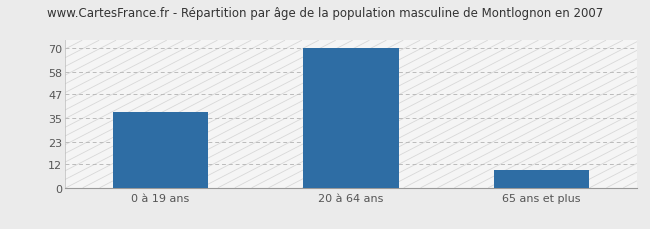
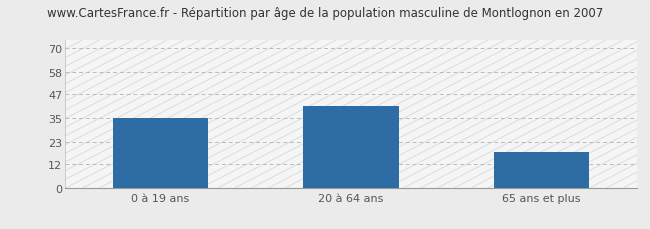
0 à 19 ans: 38 -> 35
20 à 64 ans: 70 -> 41
65 ans et plus: 9 -> 18
